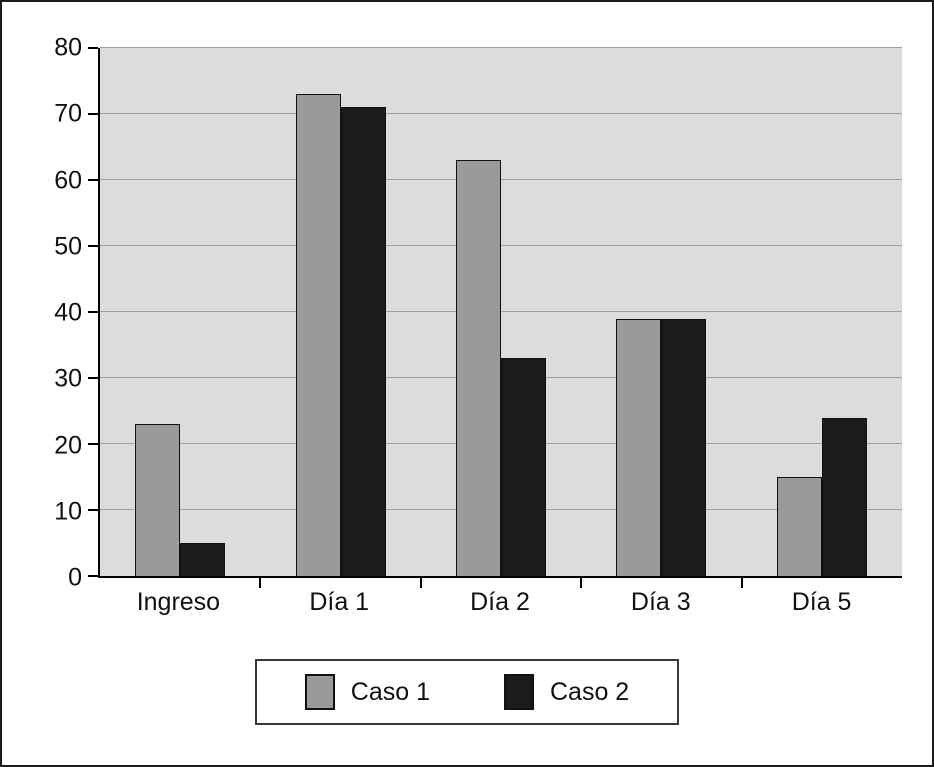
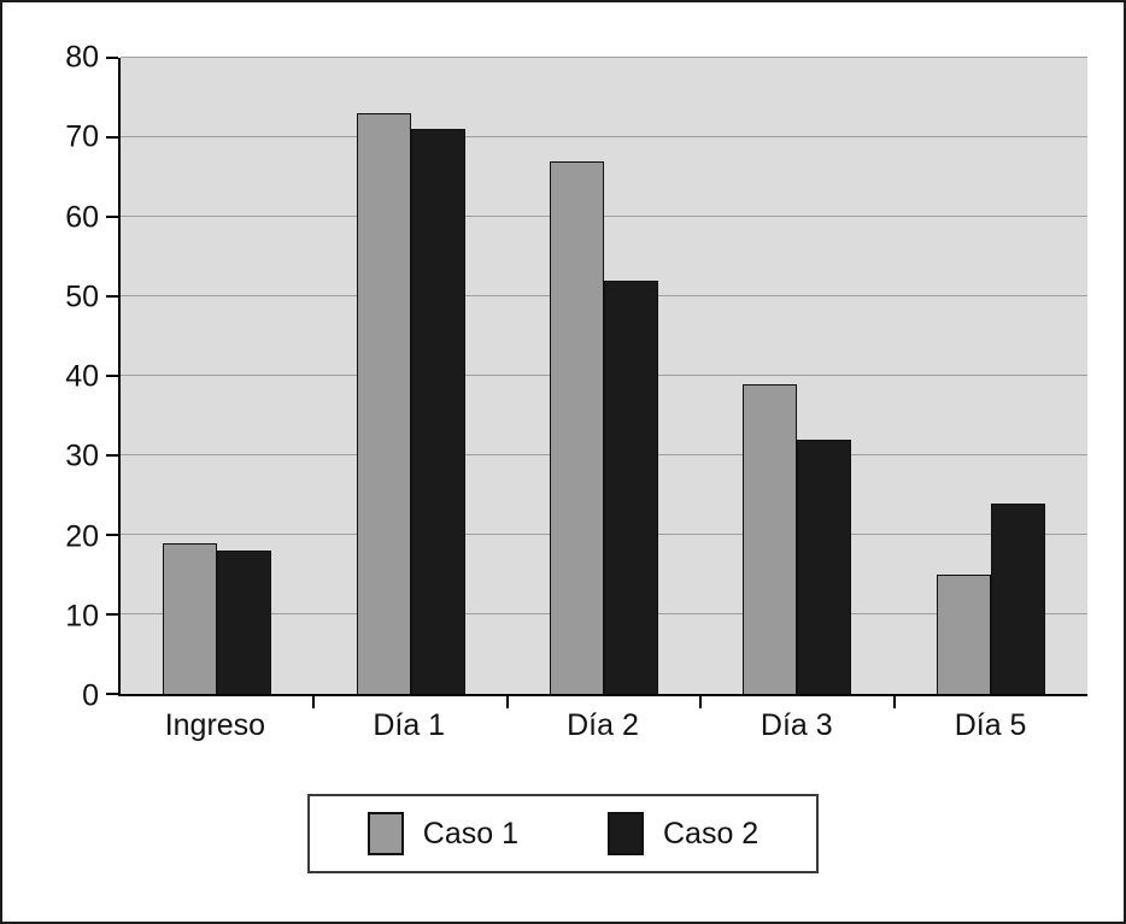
Caso 1/Ingreso: 23 -> 19
Caso 2/Ingreso: 5 -> 18
Caso 1/Día 2: 63 -> 67
Caso 2/Día 2: 33 -> 52
Caso 2/Día 3: 39 -> 32
